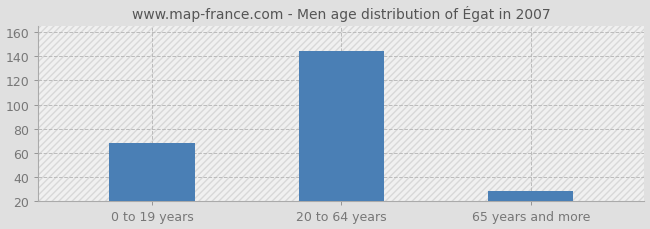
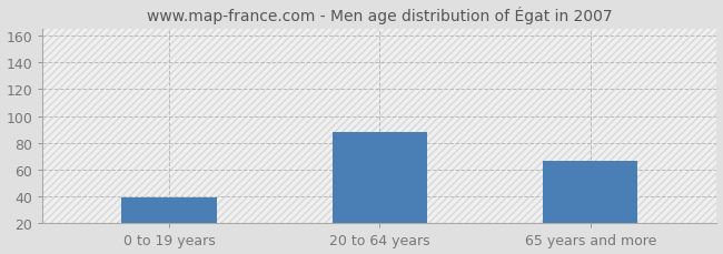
0 to 19 years: 68 -> 39
20 to 64 years: 144 -> 88
65 years and more: 29 -> 67
